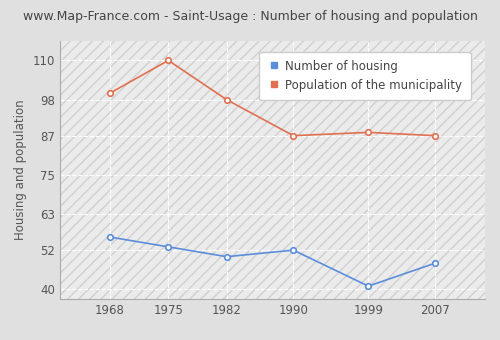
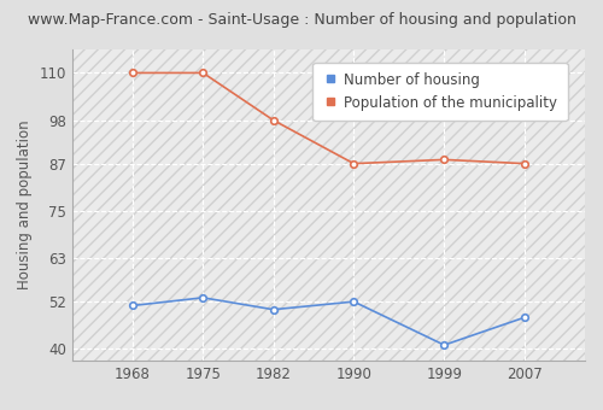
Number of housing/1968: 56 -> 51
Population of the municipality/1968: 100 -> 110
